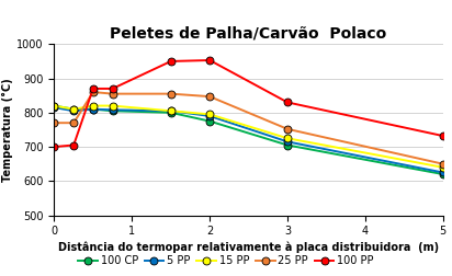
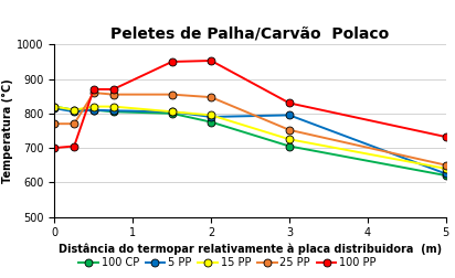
5 PP/3: 715 -> 795
